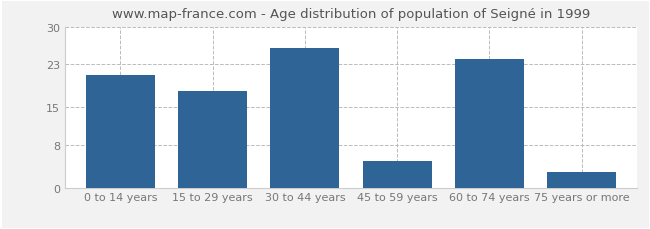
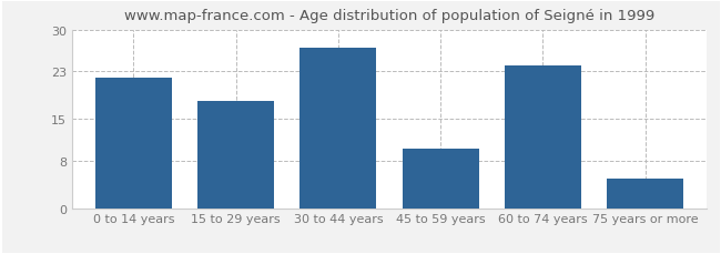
0 to 14 years: 21 -> 22
30 to 44 years: 26 -> 27
45 to 59 years: 5 -> 10
75 years or more: 3 -> 5
